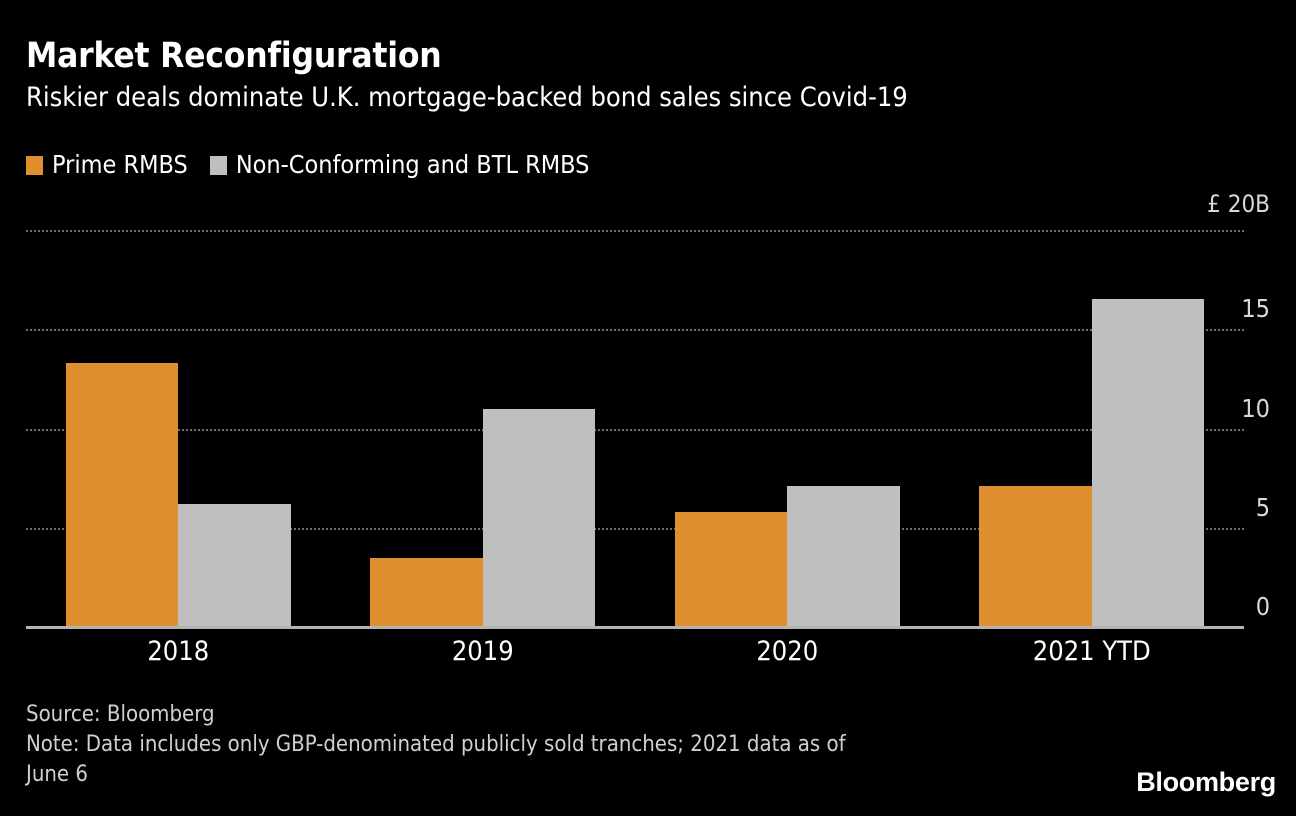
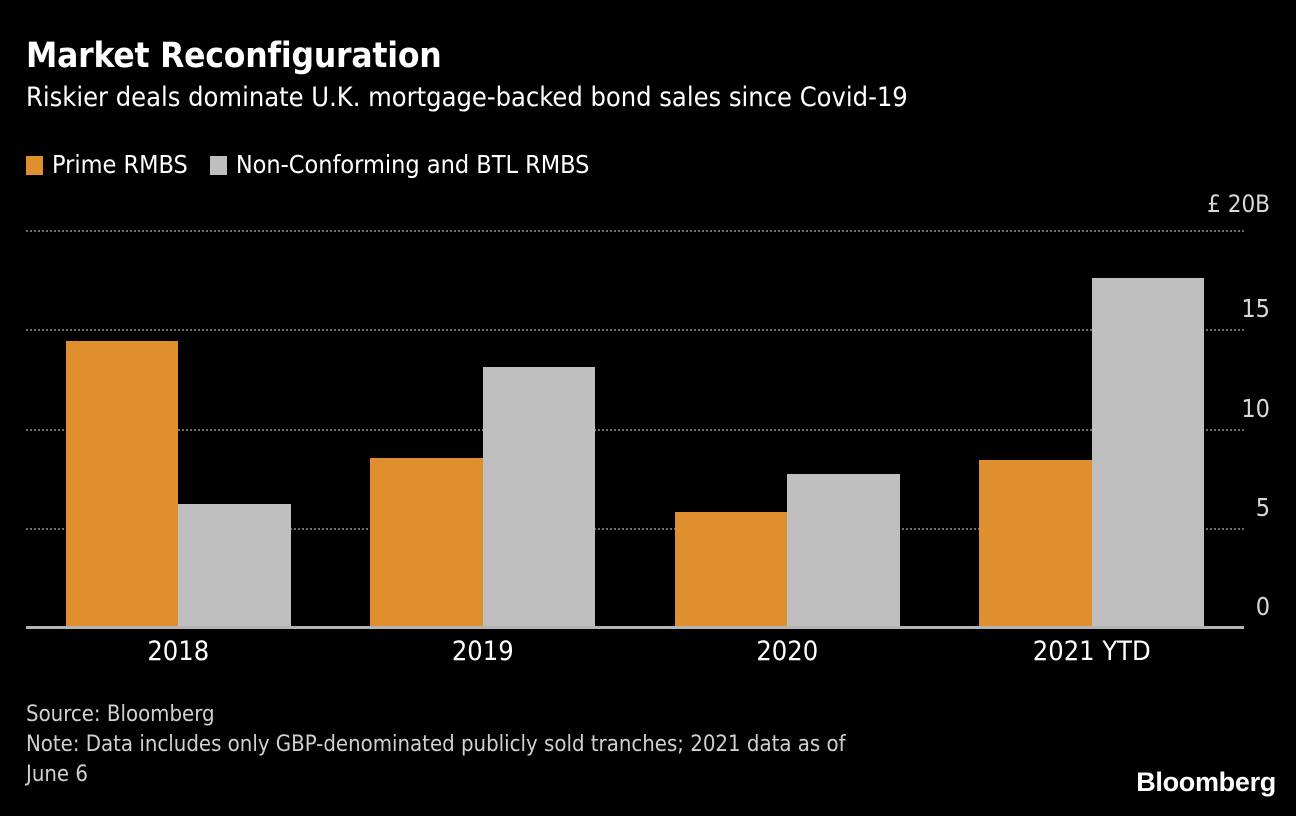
Prime RMBS/2018: 13.3 -> 14.4
Prime RMBS/2019: 3.5 -> 8.5
Non-Conforming and BTL RMBS/2019: 11.0 -> 13.1
Non-Conforming and BTL RMBS/2020: 7.1 -> 7.7
Prime RMBS/2021 YTD: 7.1 -> 8.4
Non-Conforming and BTL RMBS/2021 YTD: 16.5 -> 17.6
